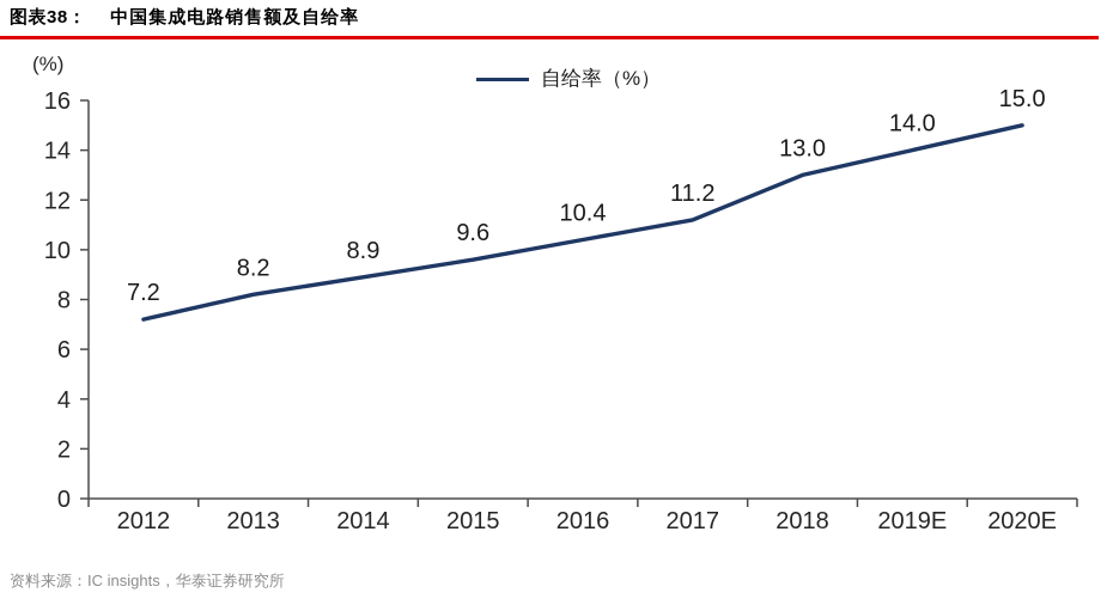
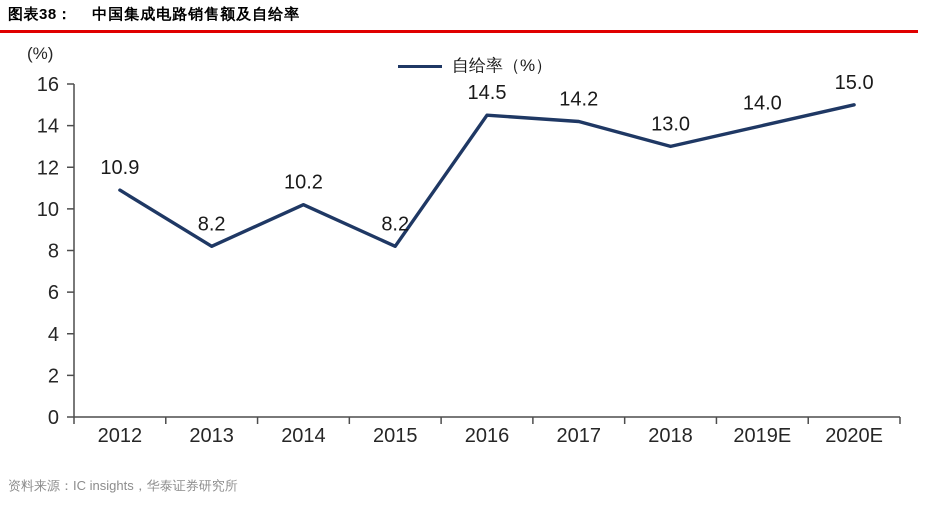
2012: 7.2 -> 10.9
2014: 8.9 -> 10.2
2015: 9.6 -> 8.2
2016: 10.4 -> 14.5
2017: 11.2 -> 14.2
